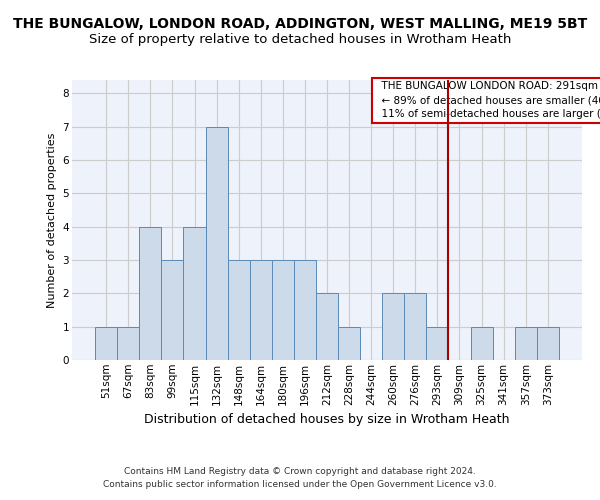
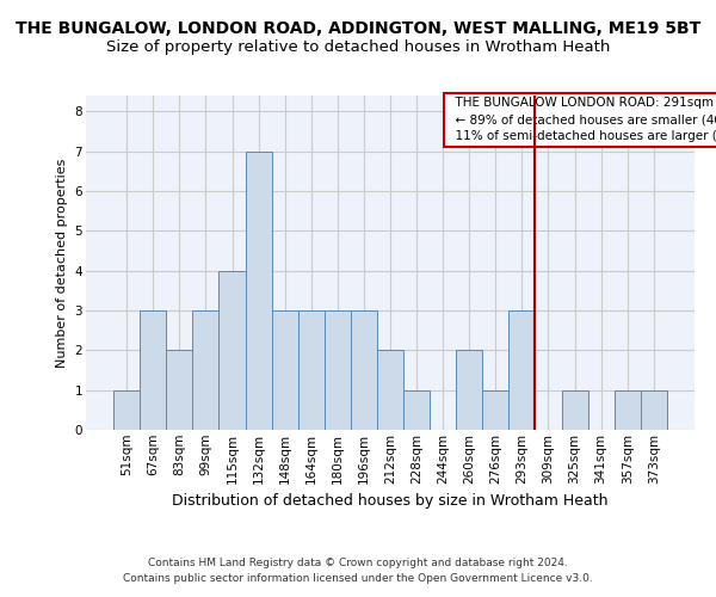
67sqm: 1 -> 3
83sqm: 4 -> 2
276sqm: 2 -> 1
293sqm: 1 -> 3
